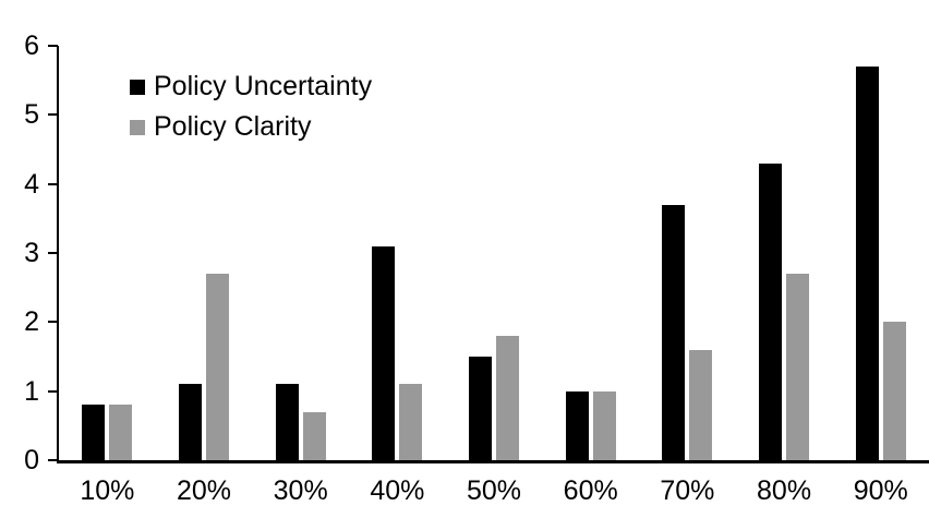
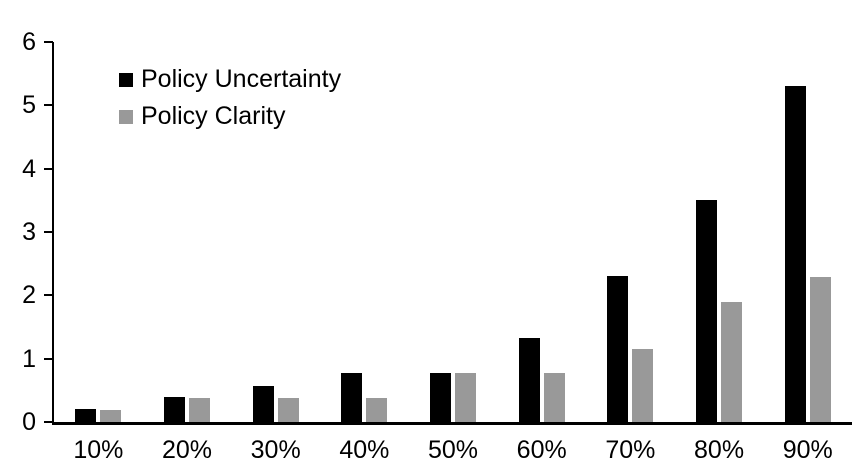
Policy Uncertainty/10%: 0.8 -> 0.2
Policy Clarity/10%: 0.8 -> 0.2
Policy Uncertainty/20%: 1.1 -> 0.4
Policy Clarity/20%: 2.7 -> 0.4
Policy Uncertainty/30%: 1.1 -> 0.6
Policy Clarity/30%: 0.7 -> 0.4
Policy Uncertainty/40%: 3.1 -> 0.8
Policy Clarity/40%: 1.1 -> 0.4
Policy Uncertainty/50%: 1.5 -> 0.8
Policy Clarity/50%: 1.8 -> 0.8
Policy Uncertainty/60%: 1.0 -> 1.3
Policy Clarity/60%: 1.0 -> 0.8
Policy Uncertainty/70%: 3.7 -> 2.3
Policy Clarity/70%: 1.6 -> 1.1
Policy Uncertainty/80%: 4.3 -> 3.5
Policy Clarity/80%: 2.7 -> 1.9
Policy Uncertainty/90%: 5.7 -> 5.3
Policy Clarity/90%: 2.0 -> 2.3
